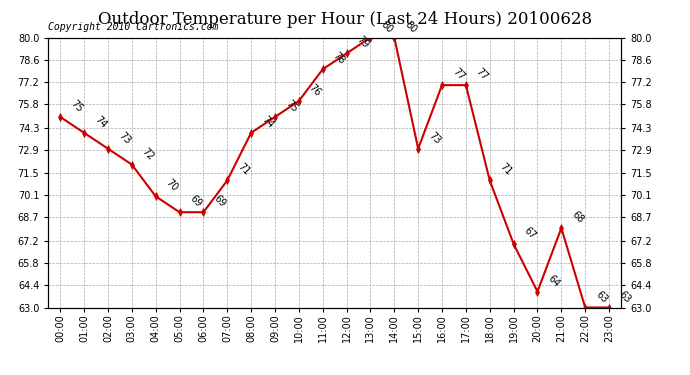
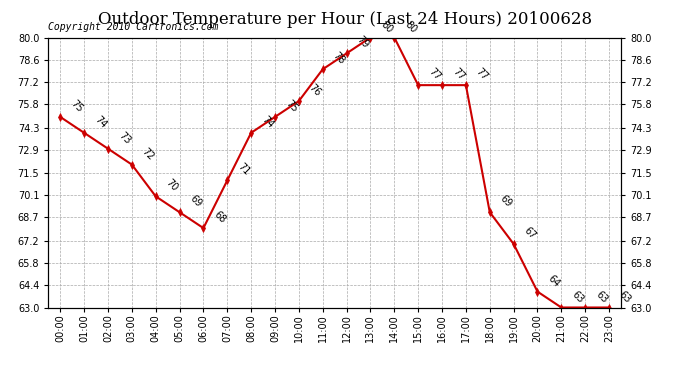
06:00: 69 -> 68
15:00: 73 -> 77
18:00: 71 -> 69
21:00: 68 -> 63
